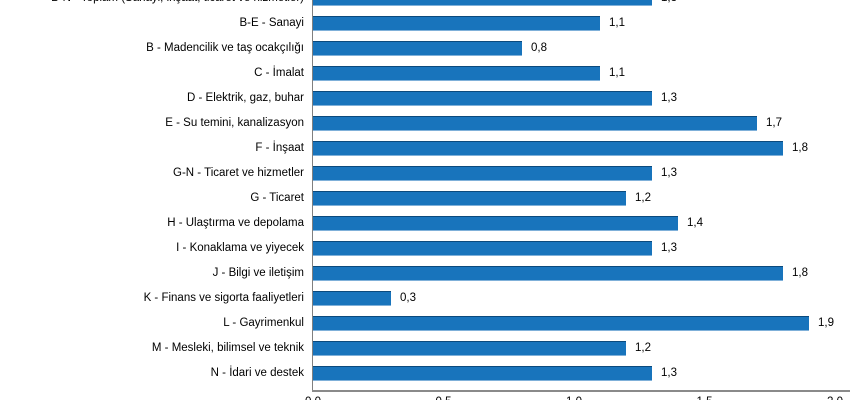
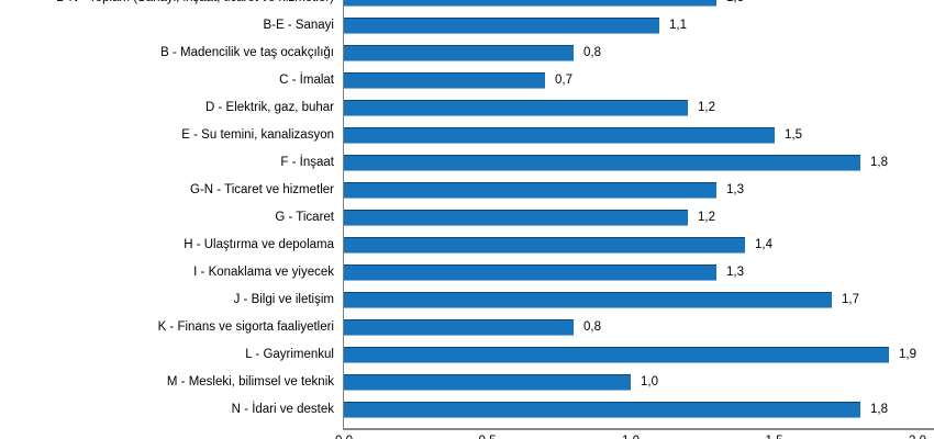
C - İmalat: 1,1 -> 0,7
D - Elektrik, gaz, buhar: 1,3 -> 1,2
E - Su temini, kanalizasyon: 1,7 -> 1,5
J - Bilgi ve iletişim: 1,8 -> 1,7
K - Finans ve sigorta faaliyetleri: 0,3 -> 0,8
M - Mesleki, bilimsel ve teknik: 1,2 -> 1,0
N - İdari ve destek: 1,3 -> 1,8
